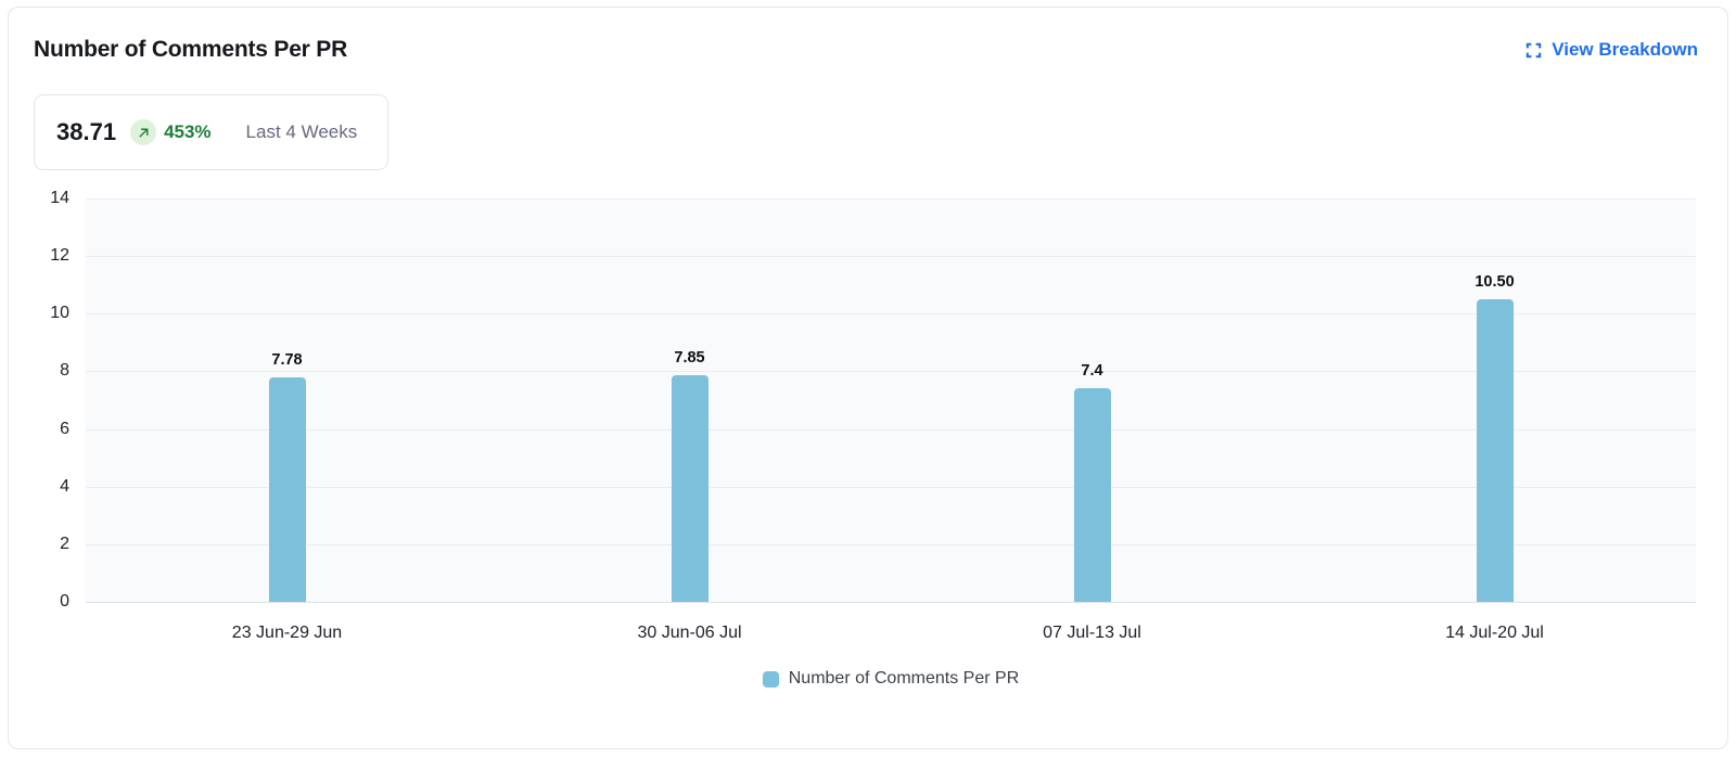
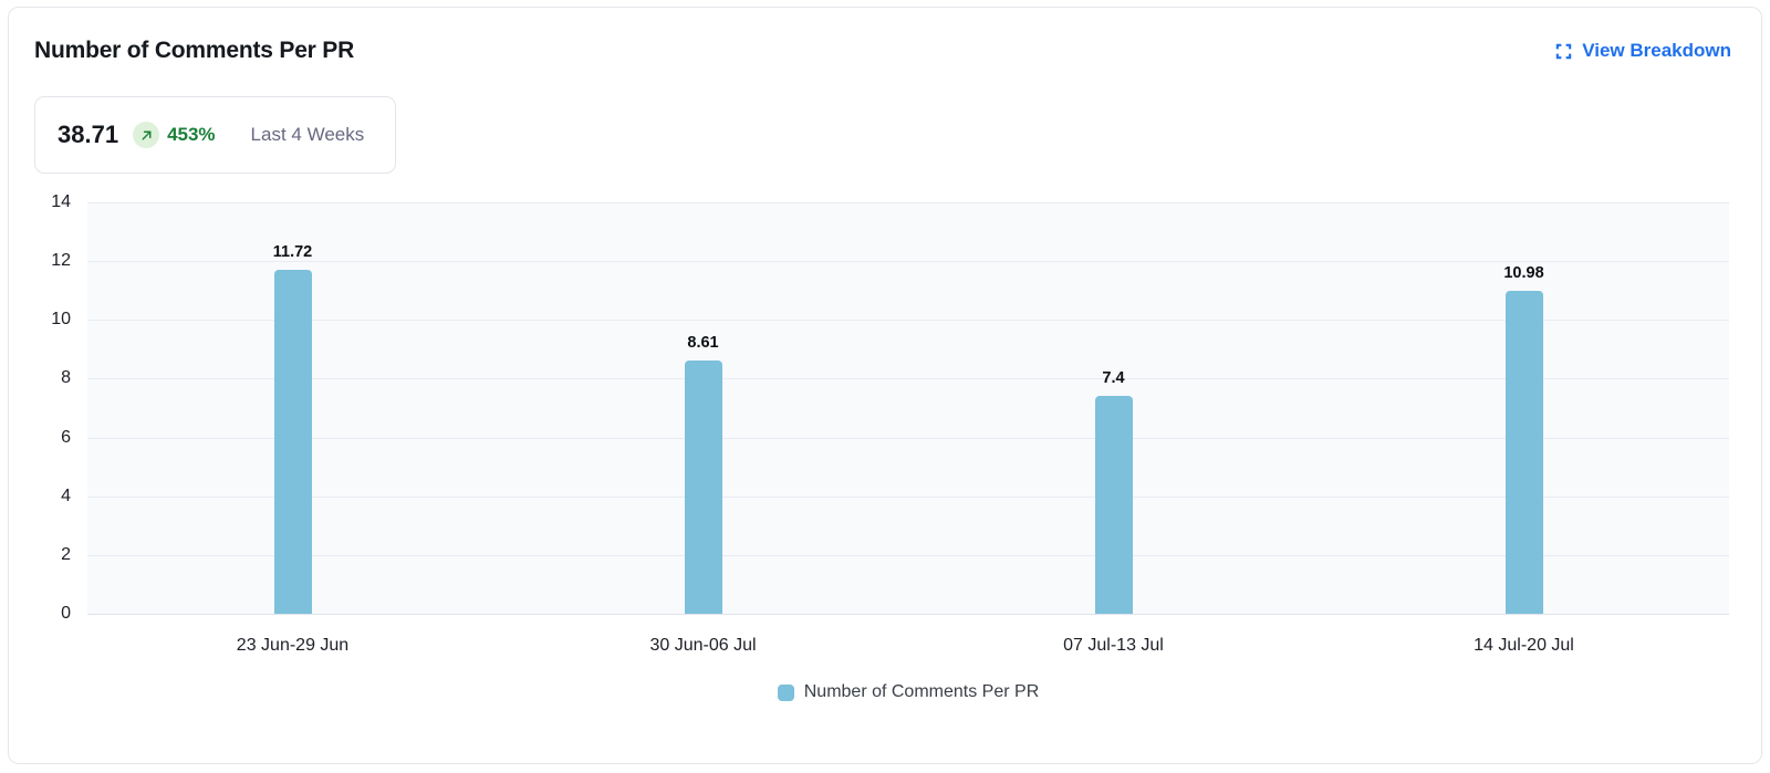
23 Jun-29 Jun: 7.78 -> 11.72
30 Jun-06 Jul: 7.85 -> 8.61
14 Jul-20 Jul: 10.50 -> 10.98
